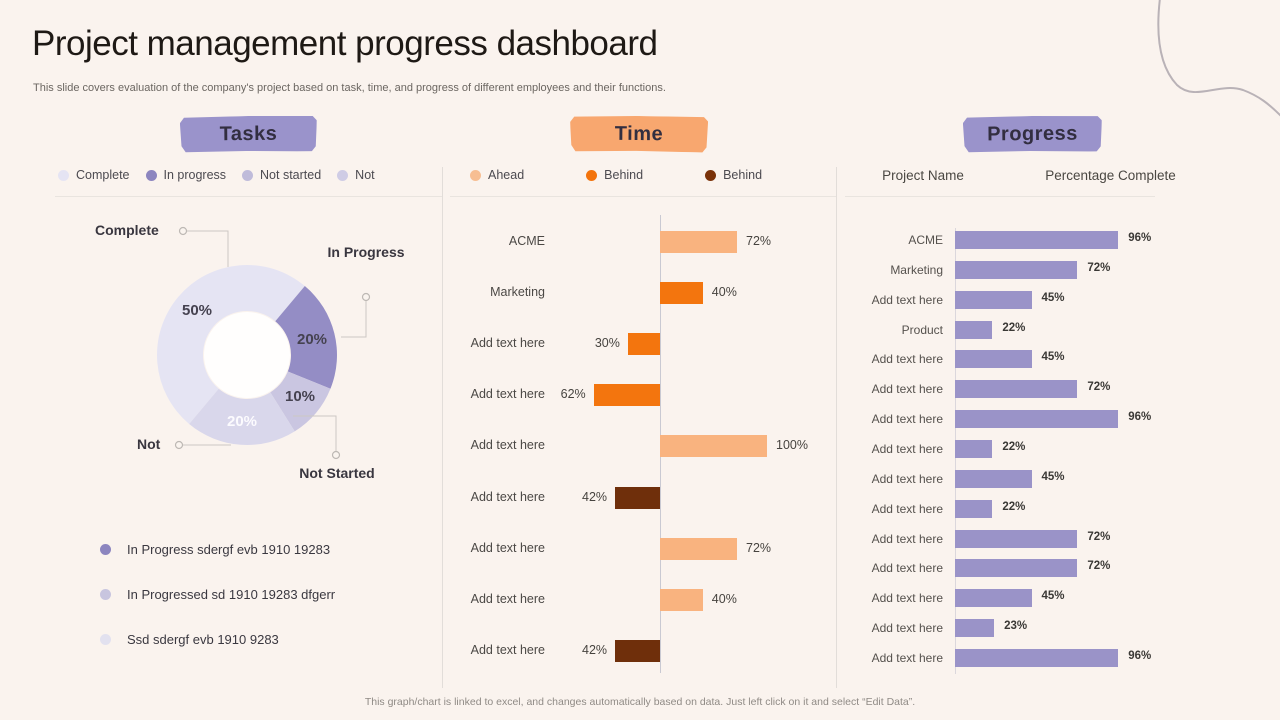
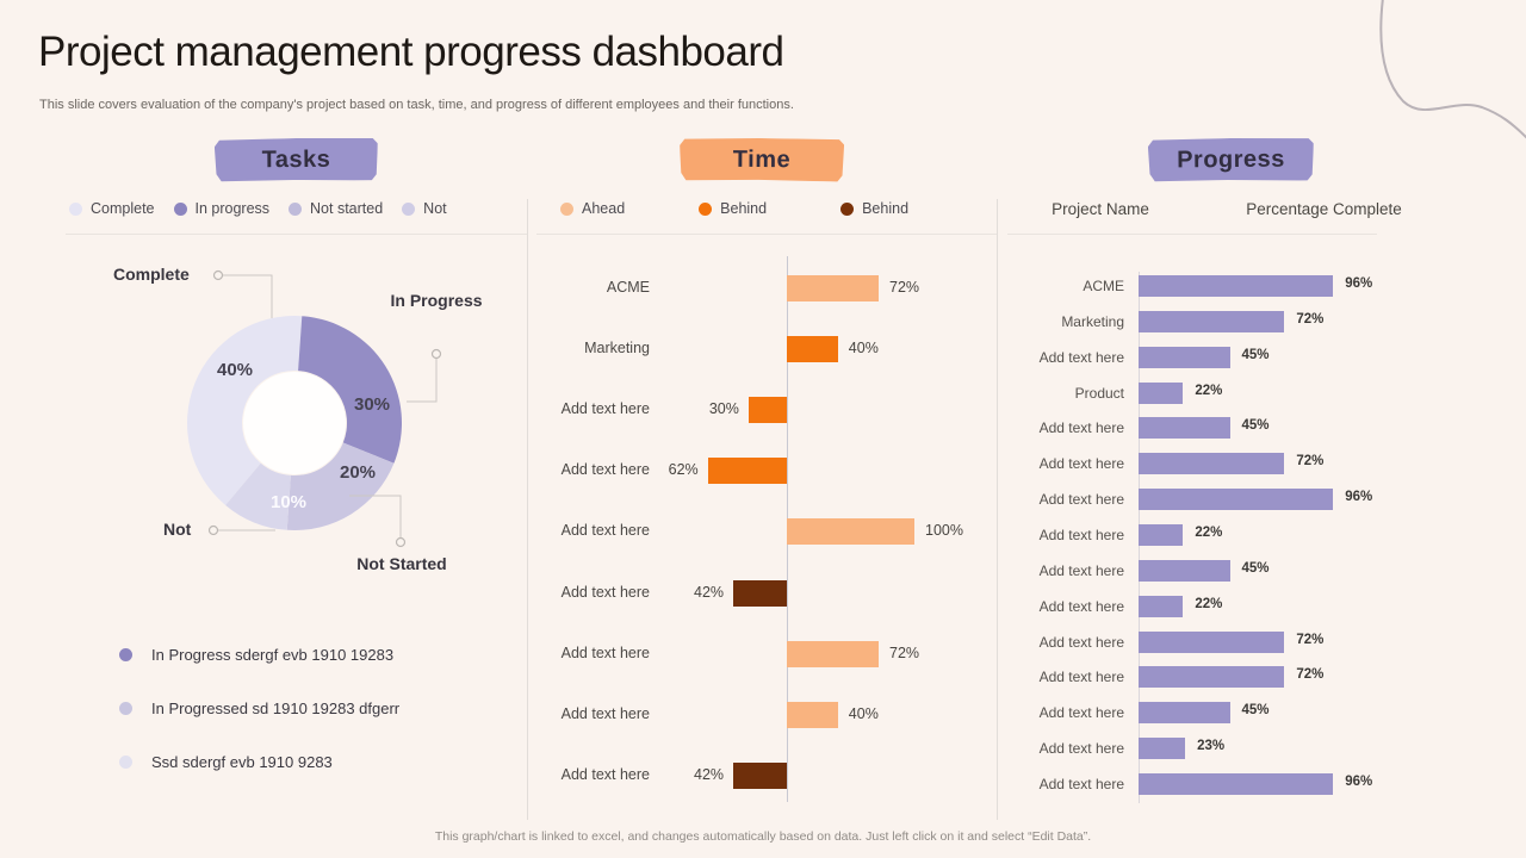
Tasks/Complete: 50% -> 40%
Tasks/In Progress: 20% -> 30%
Tasks/Not Started: 10% -> 20%
Tasks/Not: 20% -> 10%
